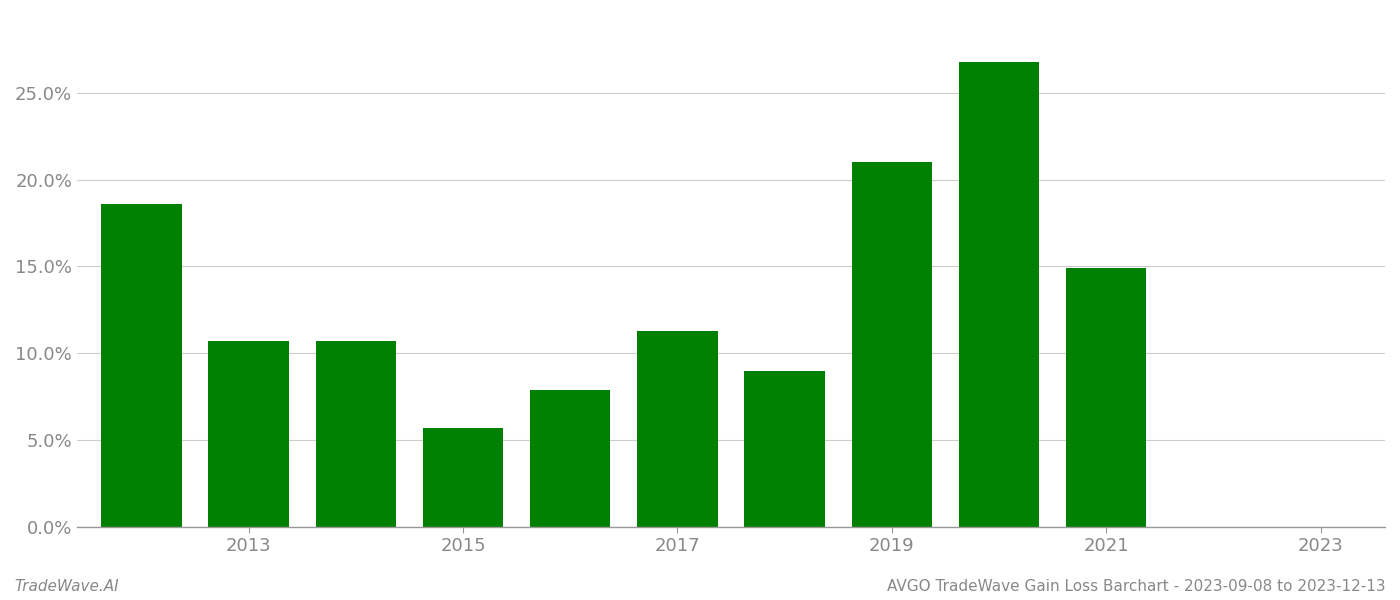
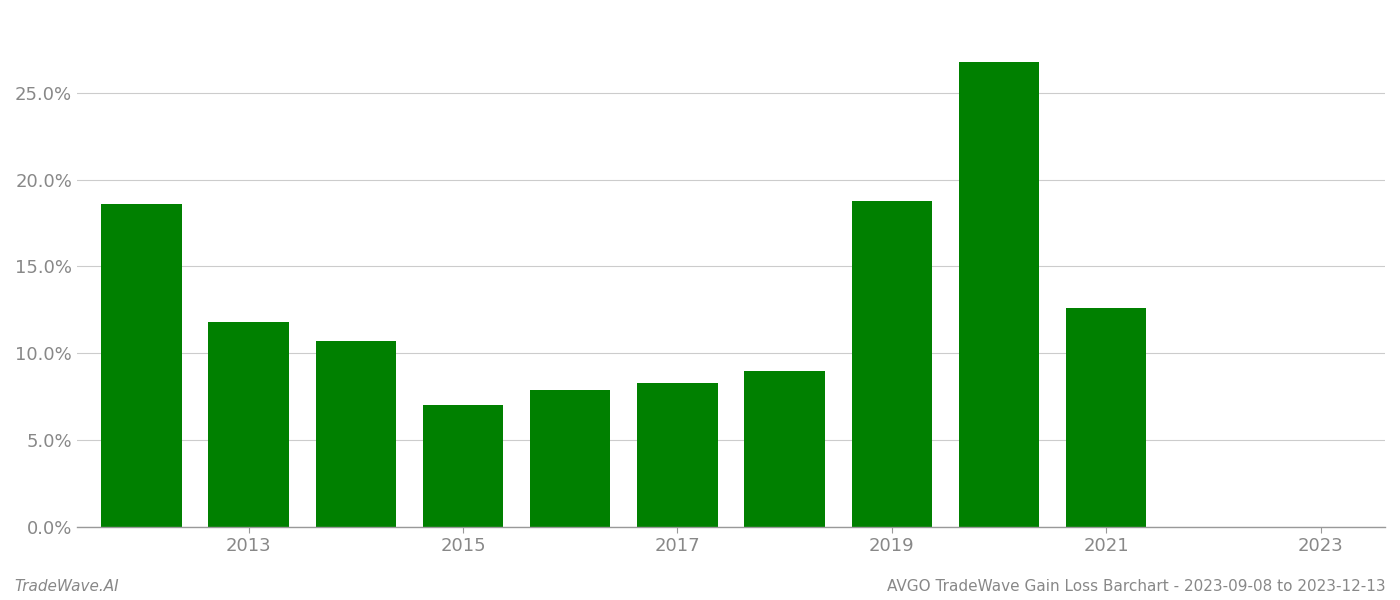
2013: 10.7% -> 11.8%
2015: 5.7% -> 7.0%
2017: 11.3% -> 8.3%
2019: 21.0% -> 18.8%
2021: 14.9% -> 12.6%
